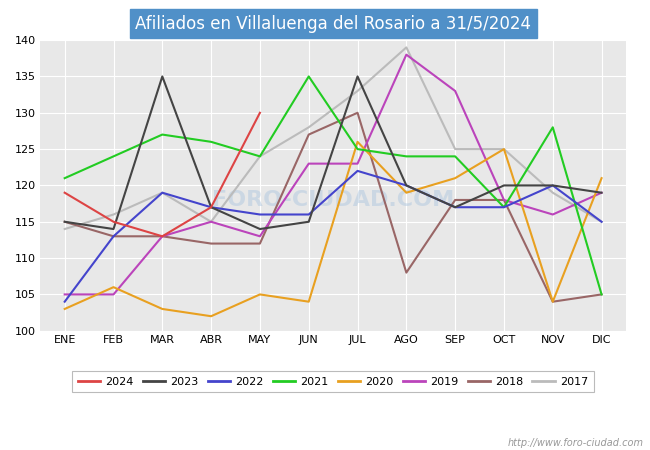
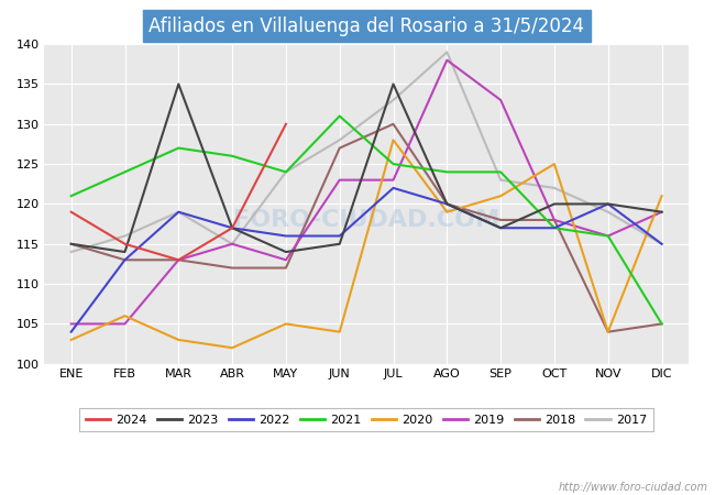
2021/JUN: 135 -> 131
2020/JUL: 126 -> 128
2018/AGO: 108 -> 120
2017/SEP: 125 -> 123
2017/OCT: 125 -> 122
2021/NOV: 128 -> 116
